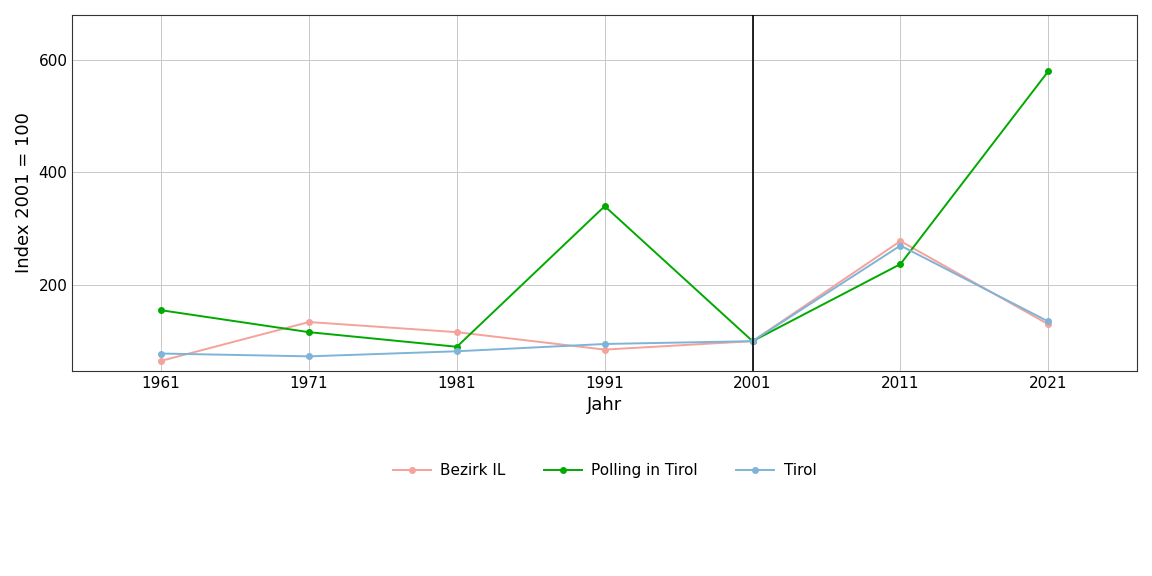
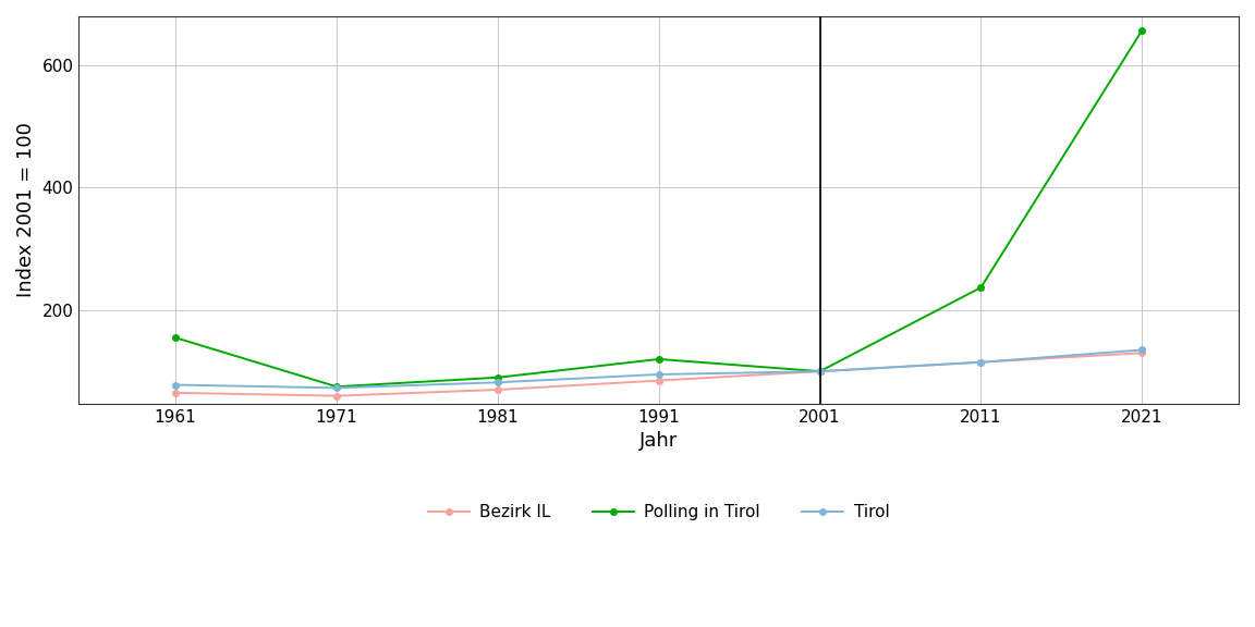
Bezirk IL/1971: 134 -> 60
Polling in Tirol/1971: 116 -> 75
Bezirk IL/1981: 116 -> 70
Polling in Tirol/1991: 340 -> 120
Bezirk IL/2011: 278 -> 115
Tirol/2011: 270 -> 115
Polling in Tirol/2021: 580 -> 657
